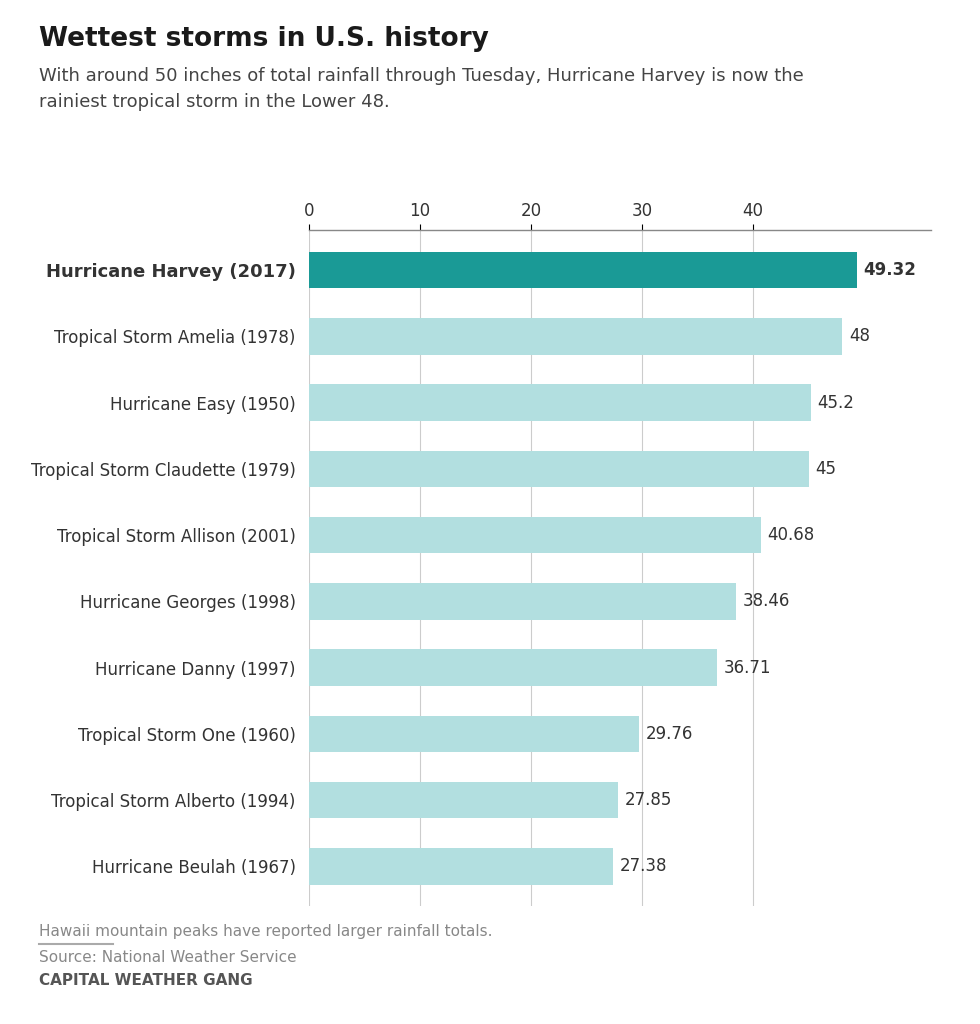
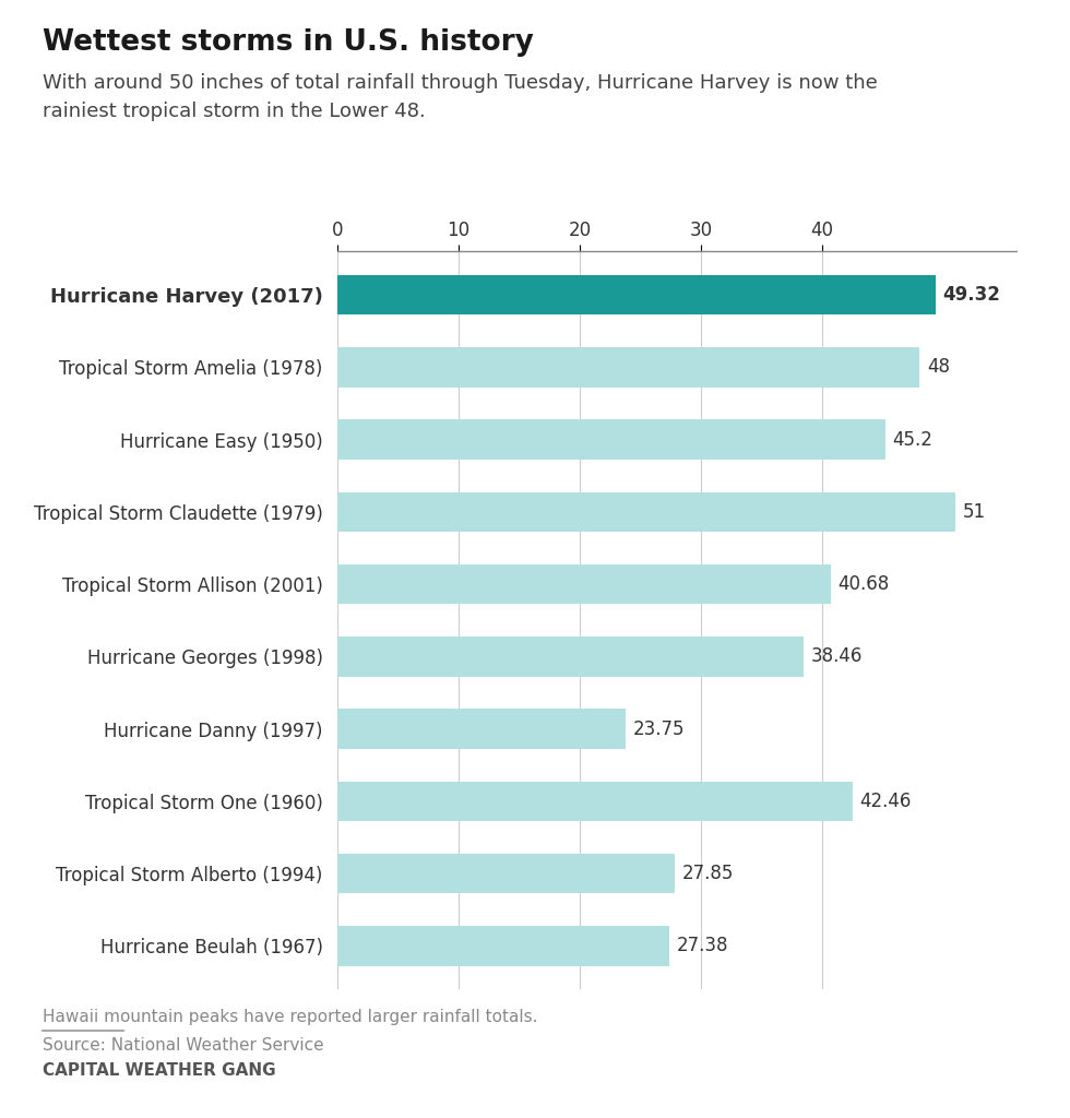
Tropical Storm Claudette (1979): 45 -> 51
Hurricane Danny (1997): 36.71 -> 23.75
Tropical Storm One (1960): 29.76 -> 42.46
